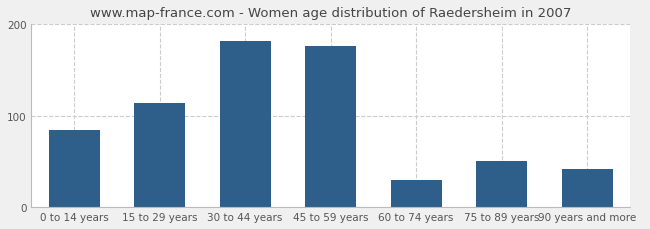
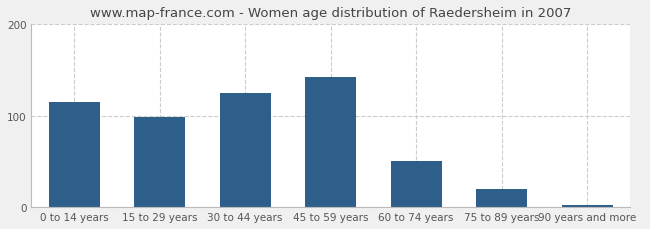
0 to 14 years: 84 -> 115
15 to 29 years: 114 -> 99
30 to 44 years: 182 -> 125
45 to 59 years: 176 -> 142
60 to 74 years: 30 -> 50
75 to 89 years: 50 -> 20
90 years and more: 42 -> 2
